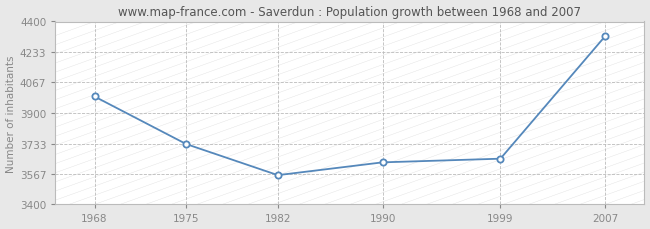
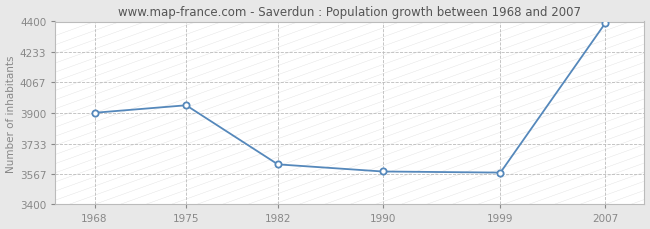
1968: 3990 -> 3900
1975: 3730 -> 3940
1982: 3560 -> 3620
1990: 3630 -> 3580
1999: 3650 -> 3570
2007: 4320 -> 4390
